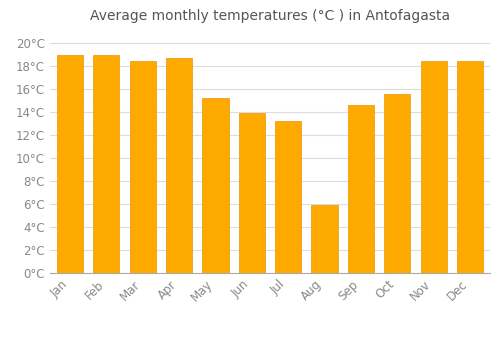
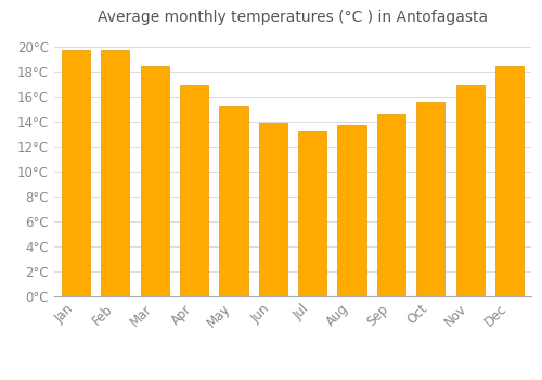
Jan: 19.0°C -> 19.7°C
Feb: 19.0°C -> 19.7°C
Apr: 18.7°C -> 17.0°C
Aug: 5.9°C -> 13.7°C
Nov: 18.4°C -> 17.0°C
